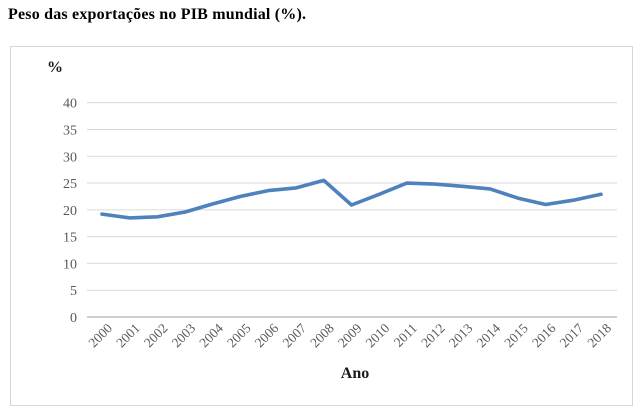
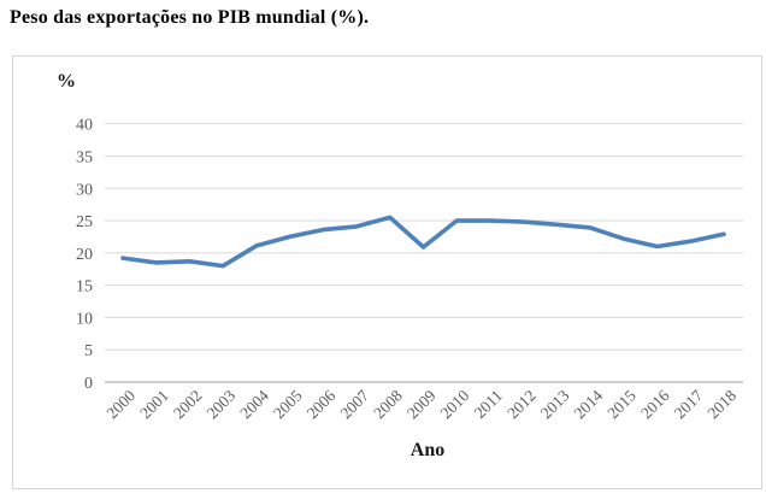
2003: 20 -> 18
2010: 23 -> 25
